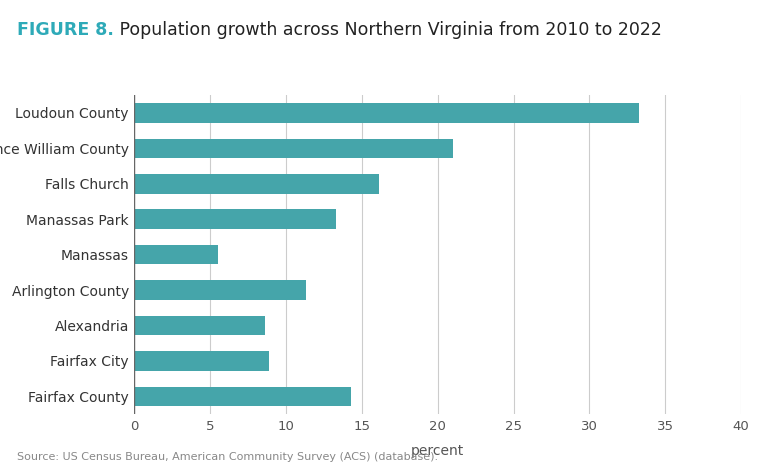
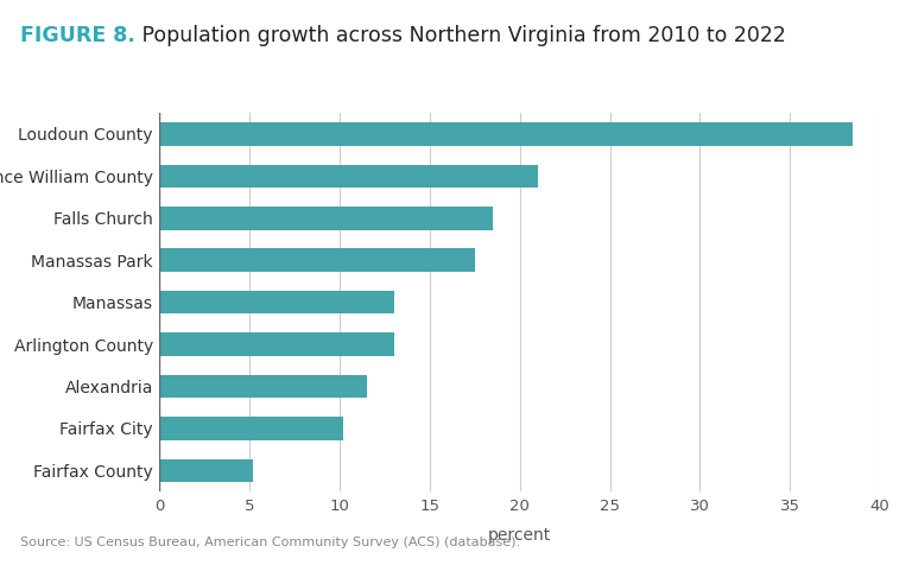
Loudoun County: 33.3 -> 38.5
Falls Church: 16.1 -> 18.5
Manassas Park: 13.3 -> 17.5
Manassas: 5.5 -> 13.0
Arlington County: 11.3 -> 13.0
Alexandria: 8.6 -> 11.5
Fairfax City: 8.9 -> 10.2
Fairfax County: 14.3 -> 5.2
